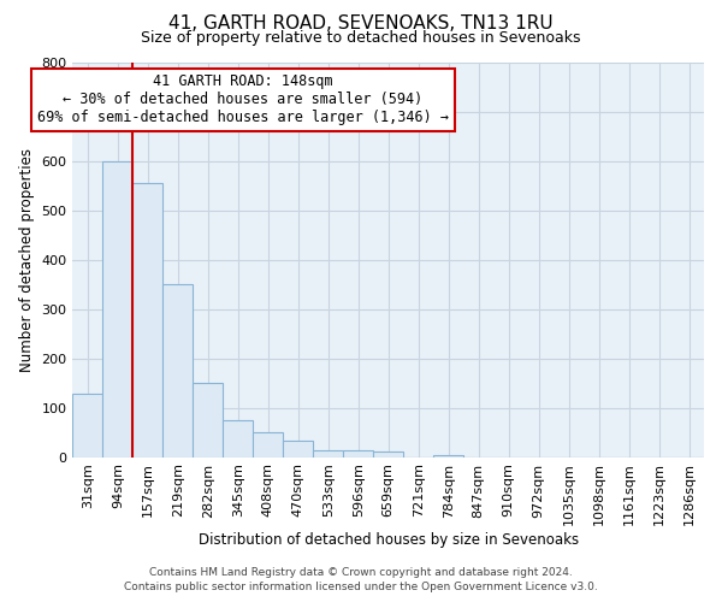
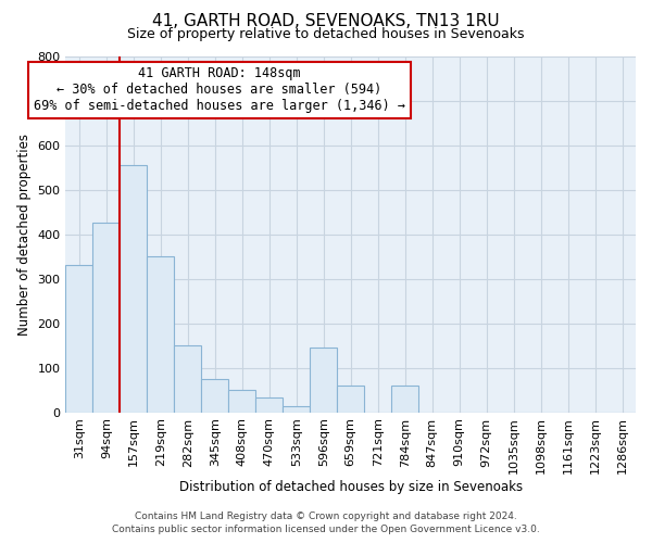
31sqm: 128 -> 330
94sqm: 600 -> 425
596sqm: 13 -> 145
659sqm: 10 -> 60
784sqm: 5 -> 60
